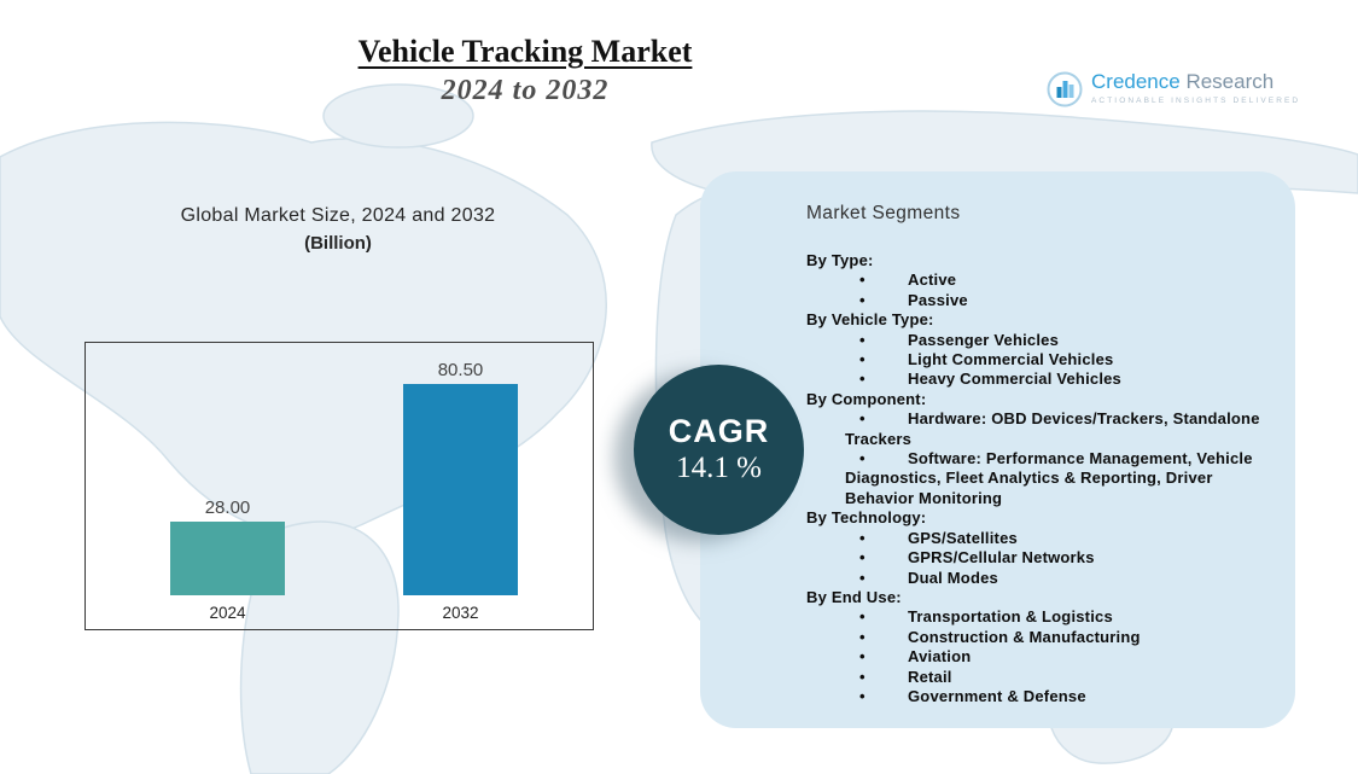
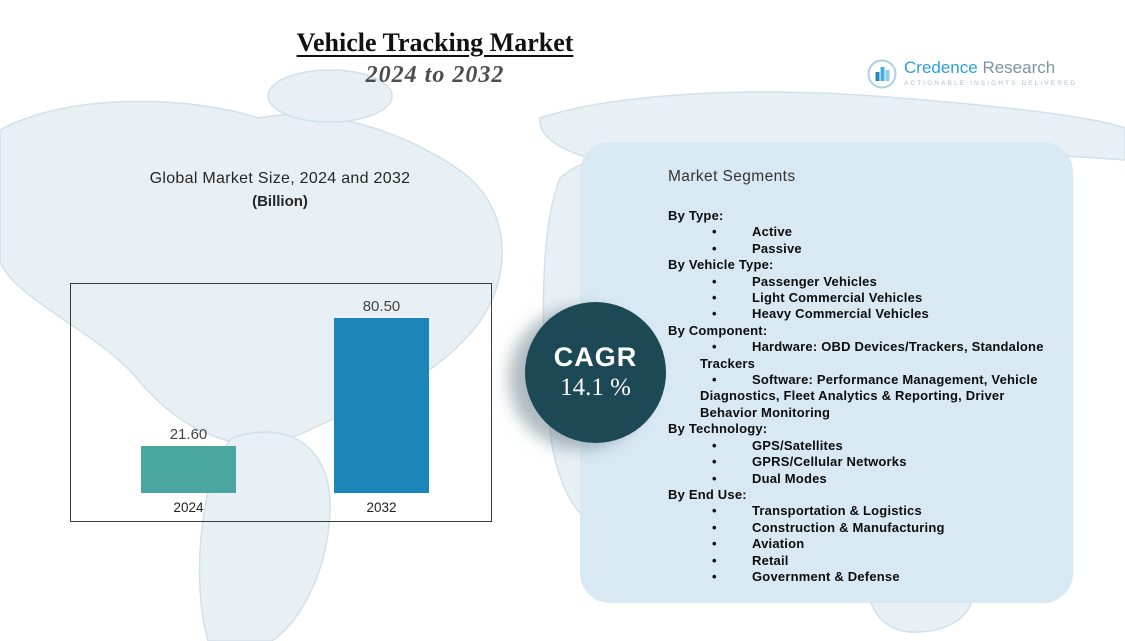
2024: 28.00 -> 21.60
